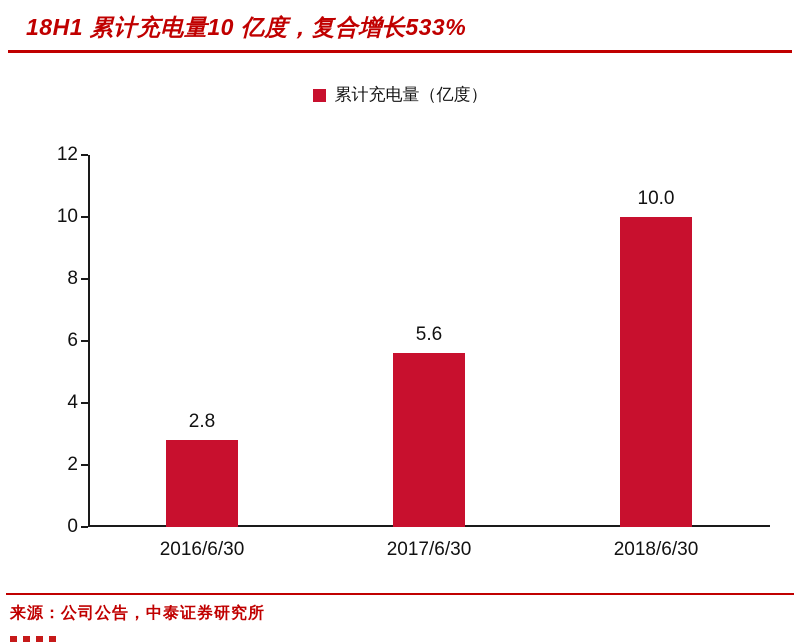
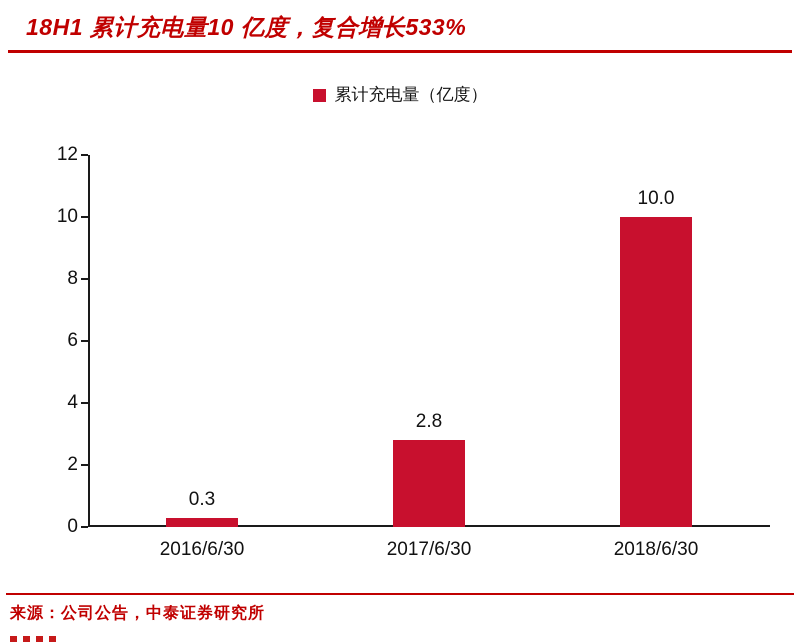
2016/6/30: 2.8 -> 0.3
2017/6/30: 5.6 -> 2.8
